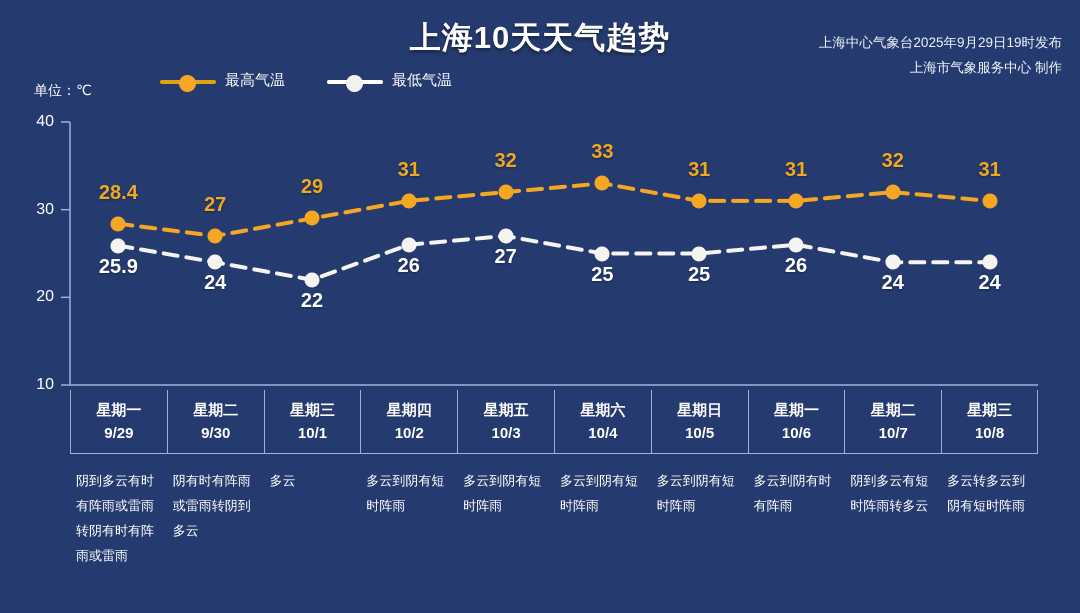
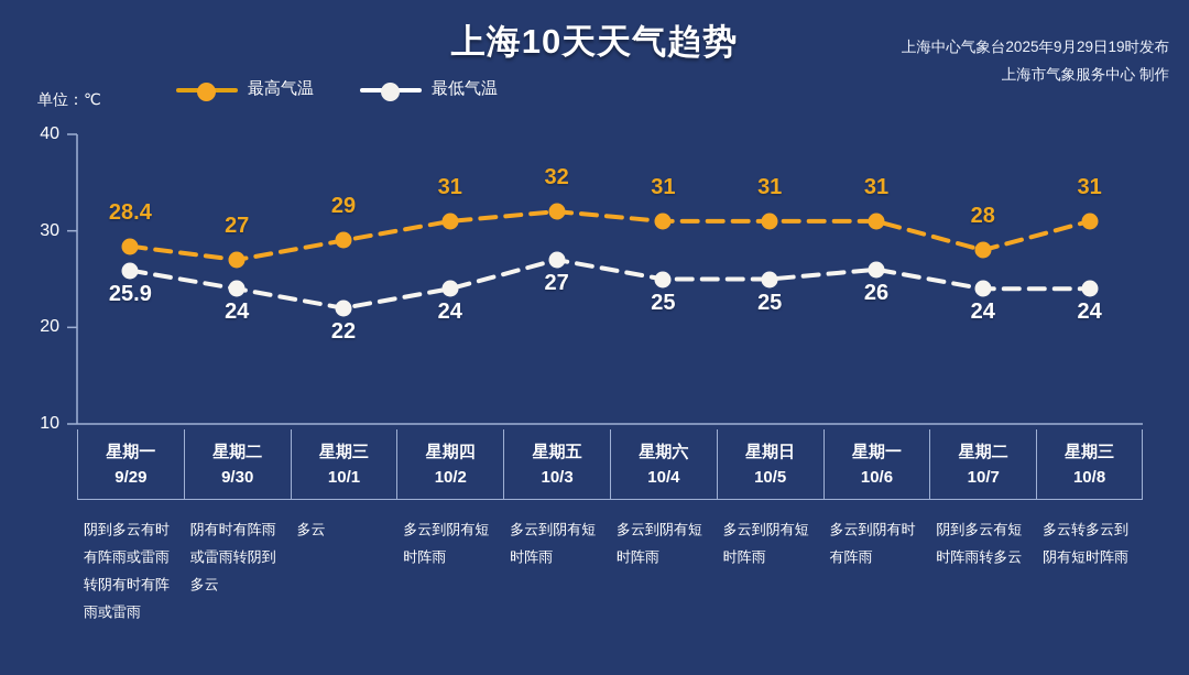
最低气温/10/2: 26 -> 24
最高气温/10/4: 33 -> 31
最高气温/10/7: 32 -> 28
